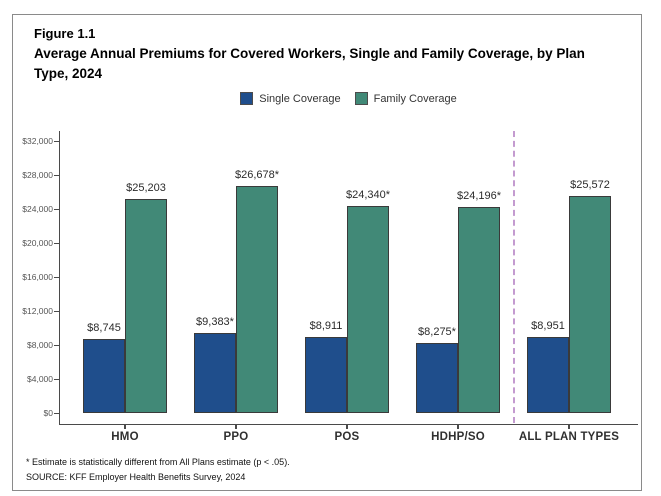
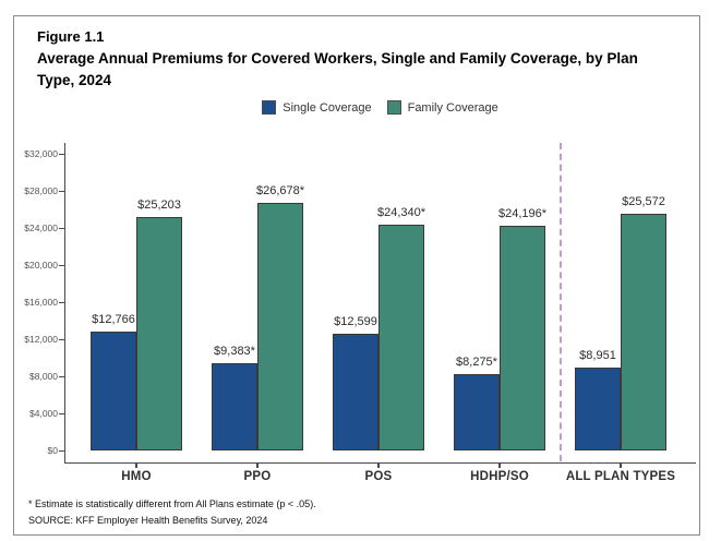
Single Coverage/HMO: $8,745 -> $12,766
Single Coverage/POS: $8,911 -> $12,599
